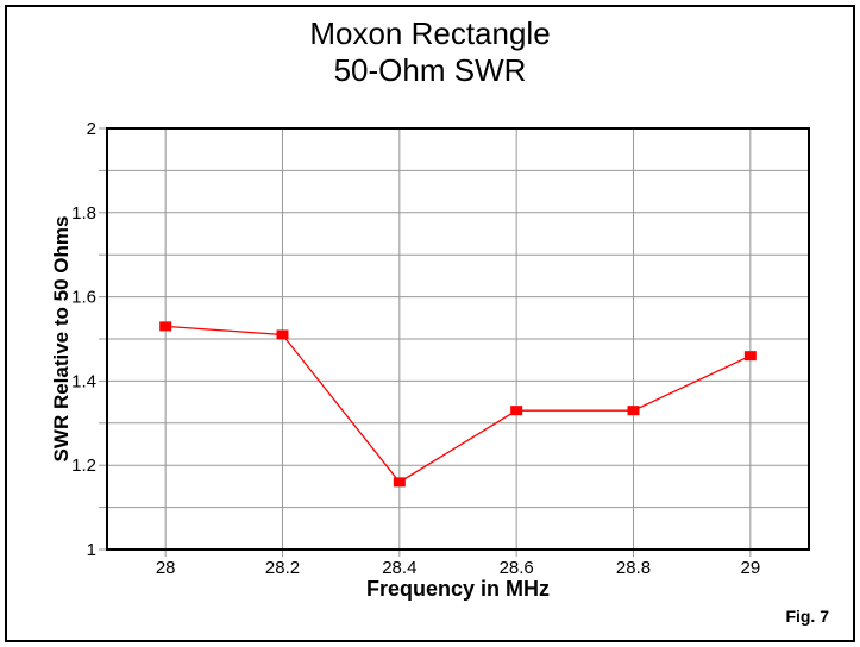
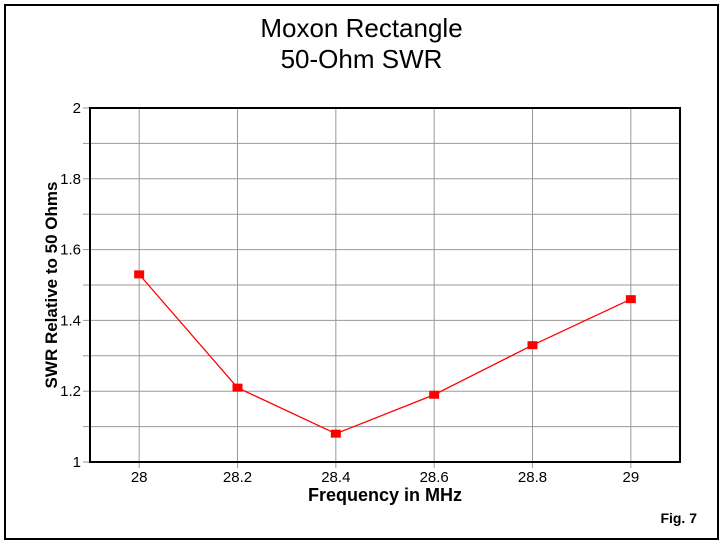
28.2: 1.51 -> 1.21
28.4: 1.16 -> 1.08
28.6: 1.33 -> 1.19
